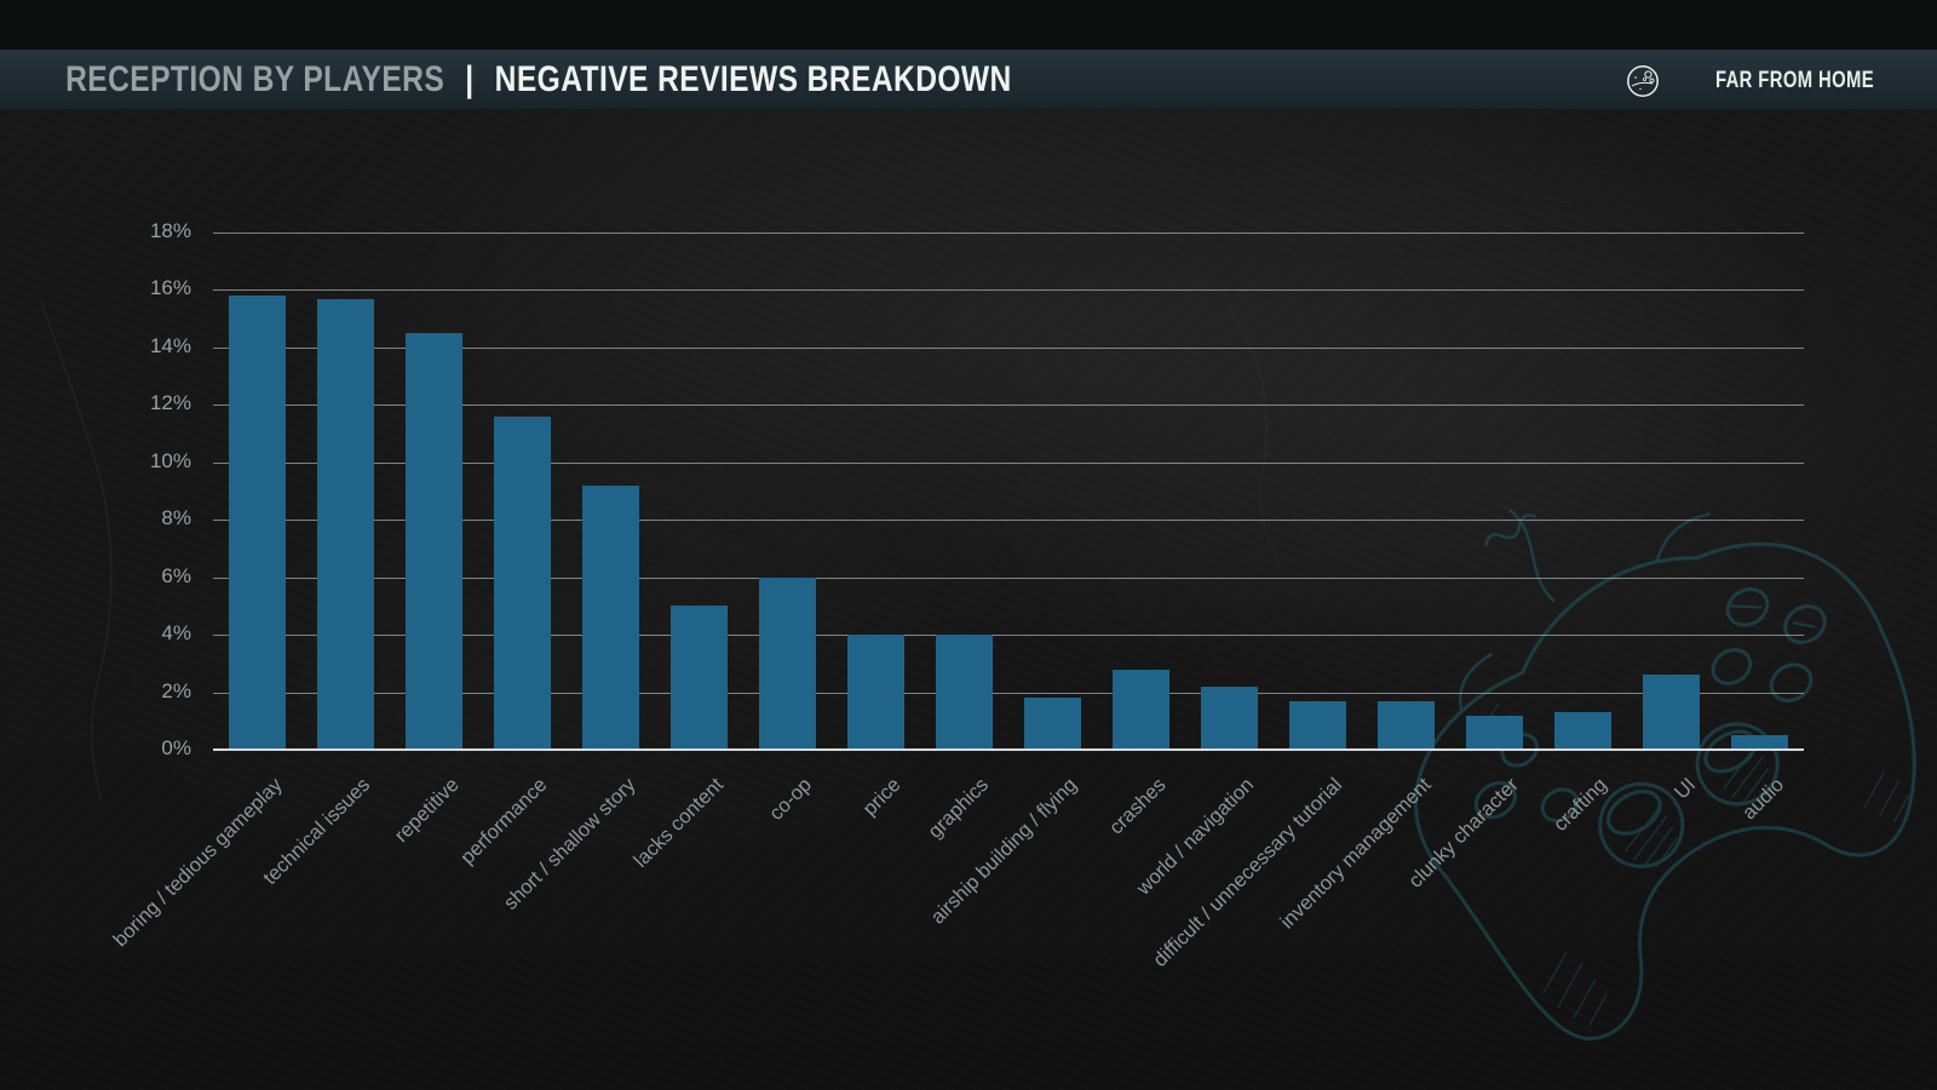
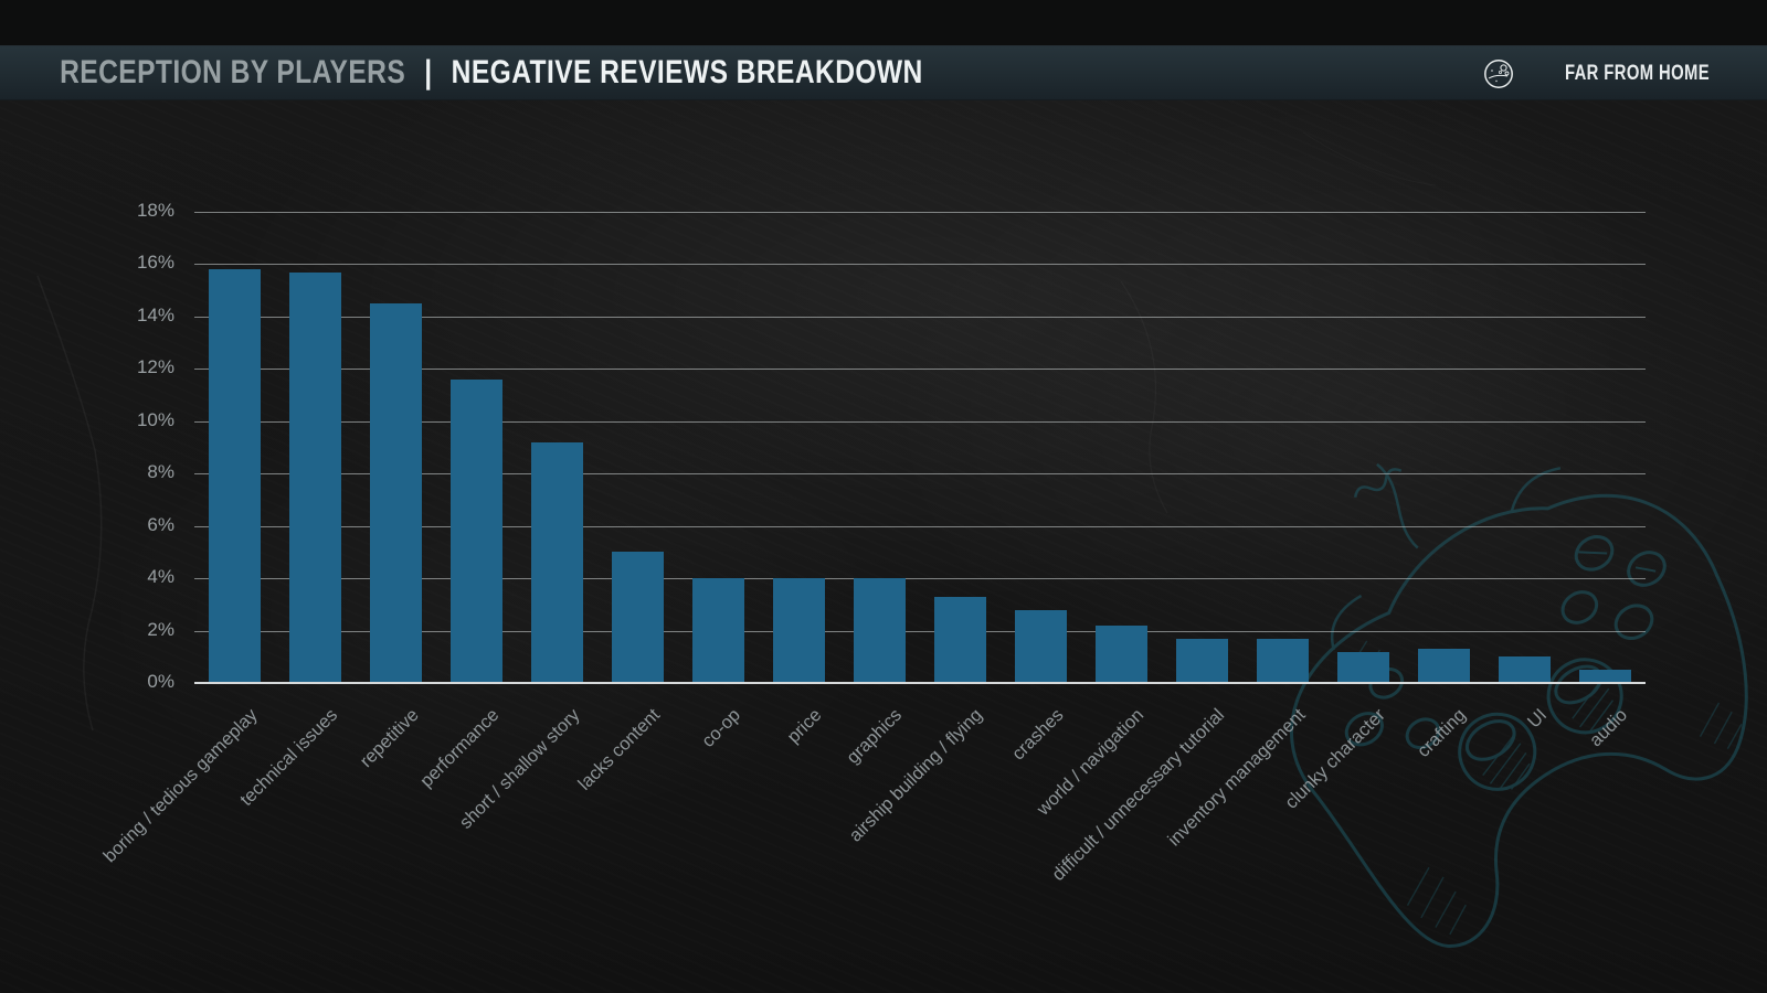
co-op: 6.0% -> 4.0%
airship building / flying: 1.8% -> 3.3%
UI: 2.6% -> 1.0%
